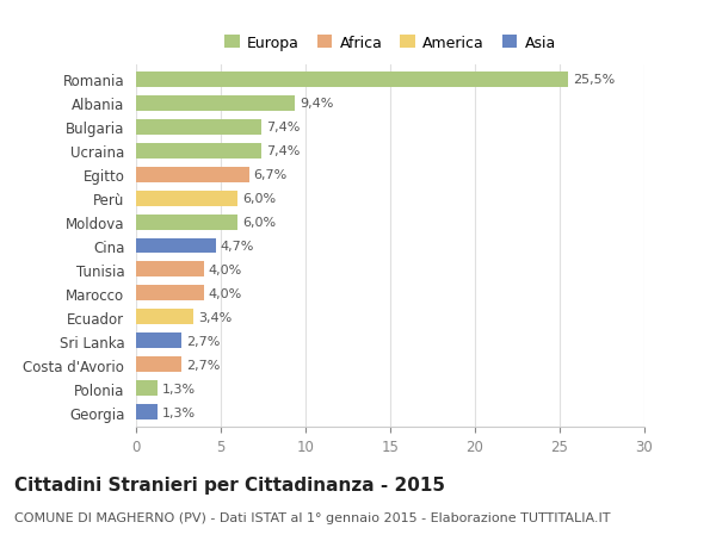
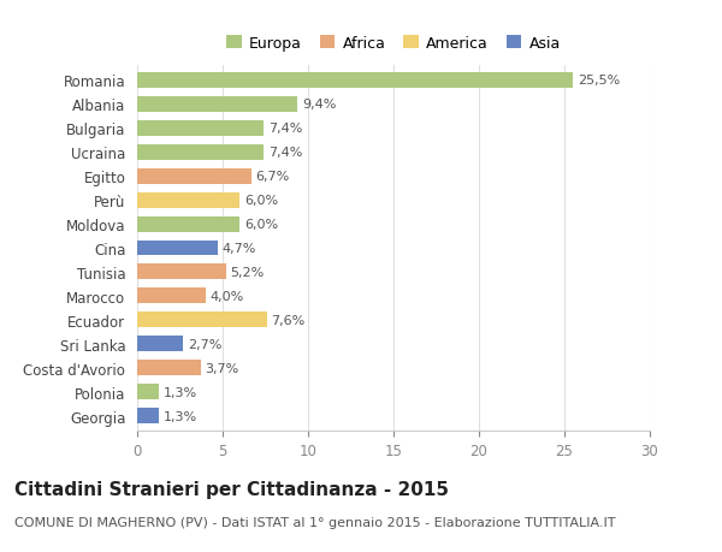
Tunisia: 4,0% -> 5,2%
Ecuador: 3,4% -> 7,6%
Costa d'Avorio: 2,7% -> 3,7%
